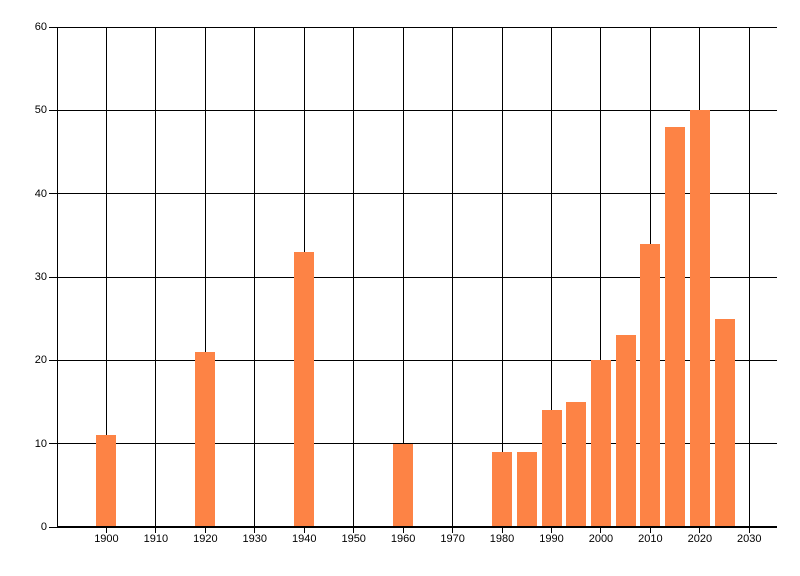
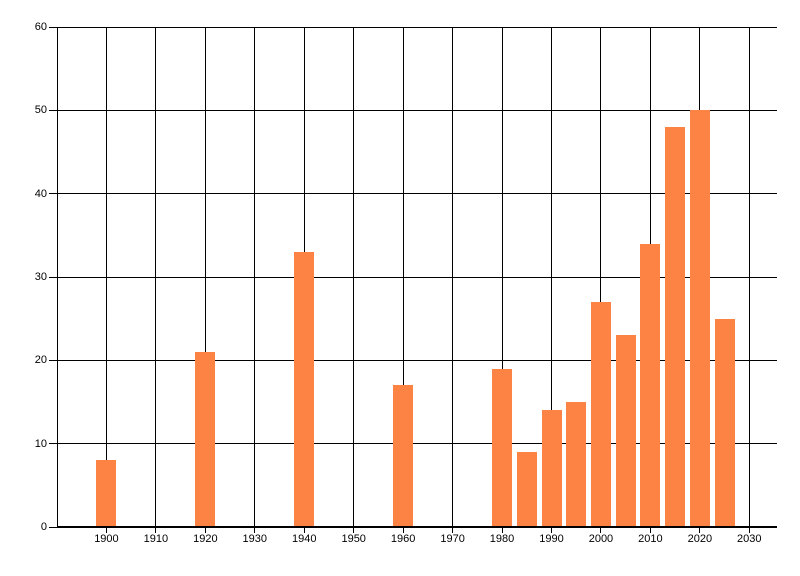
1900: 11 -> 8
1960: 10 -> 17
1980: 9 -> 19
2000: 20 -> 27
